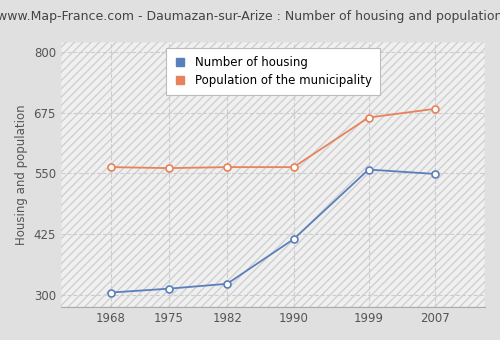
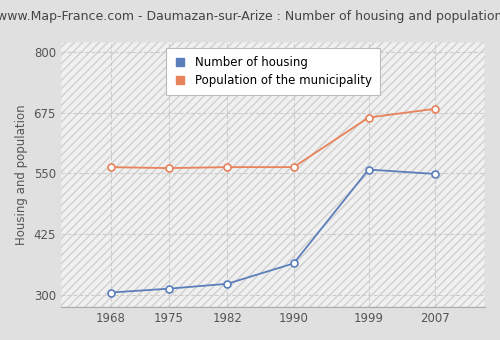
Number of housing/1990: 415 -> 365
